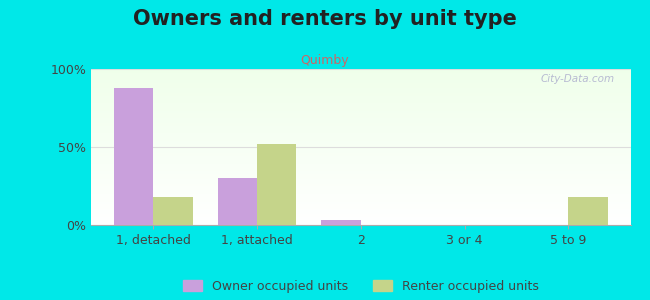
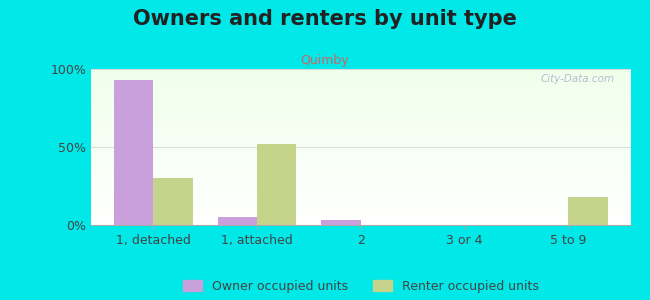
Owner occupied units/1, detached: 88% -> 93%
Renter occupied units/1, detached: 18% -> 30%
Owner occupied units/1, attached: 30% -> 5%
